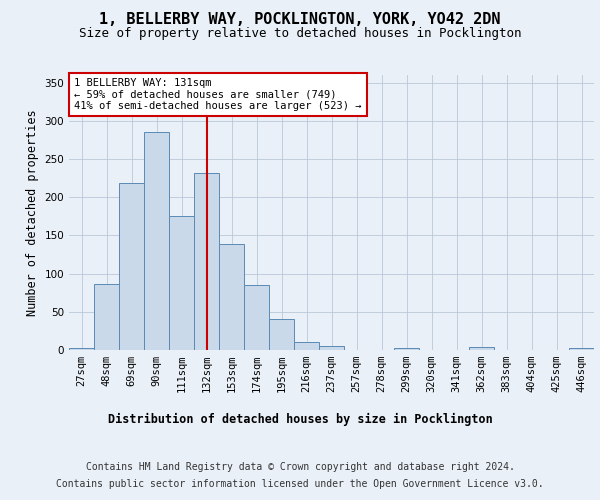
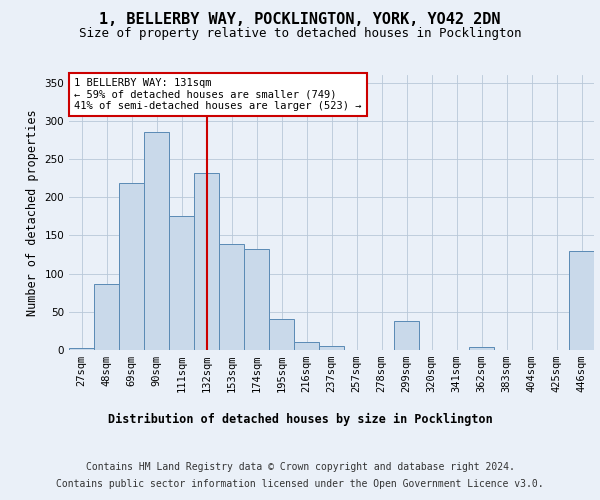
174sqm: 85 -> 132
299sqm: 2 -> 38
446sqm: 2 -> 130
